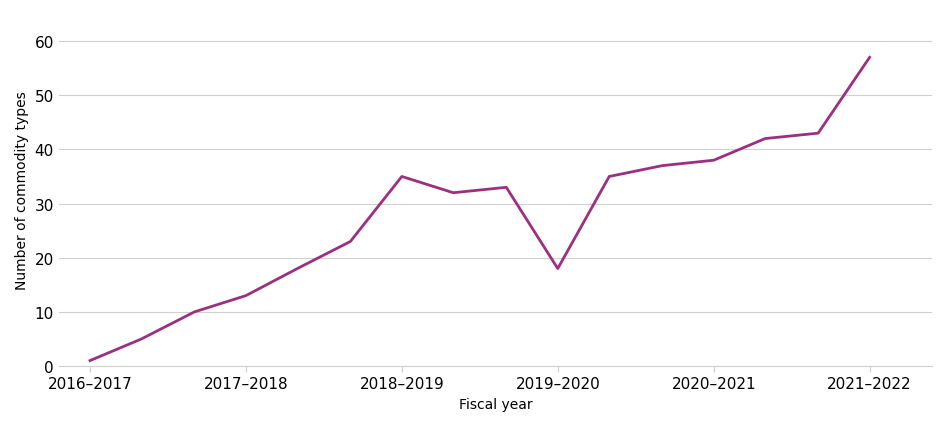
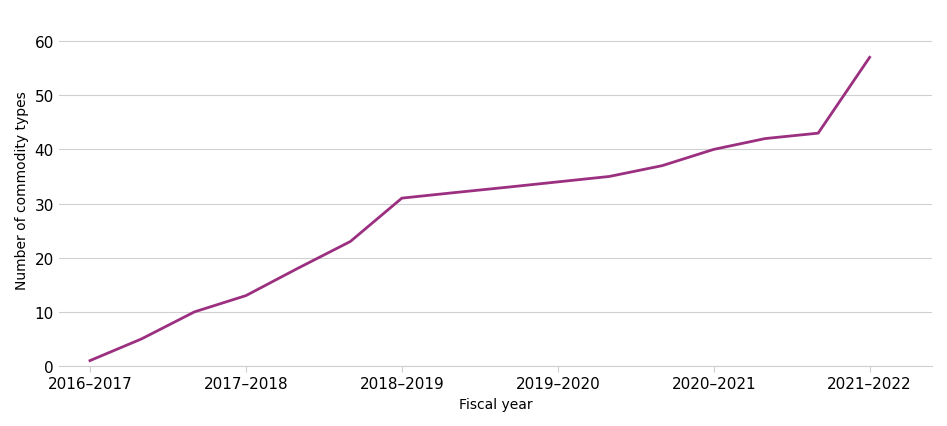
2018–2019: 35 -> 31
2019–2020: 18 -> 34
2020–2021: 38 -> 40
